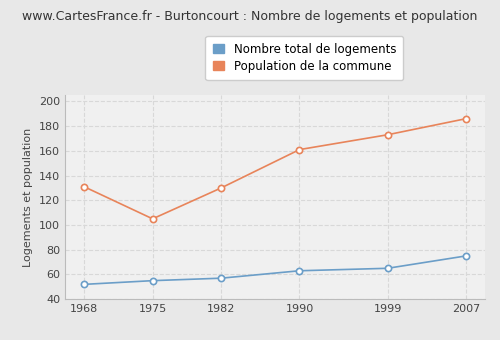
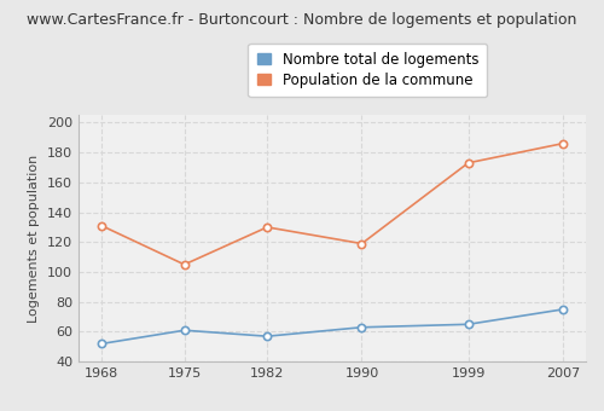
Nombre total de logements/1975: 55 -> 61
Population de la commune/1990: 161 -> 119
